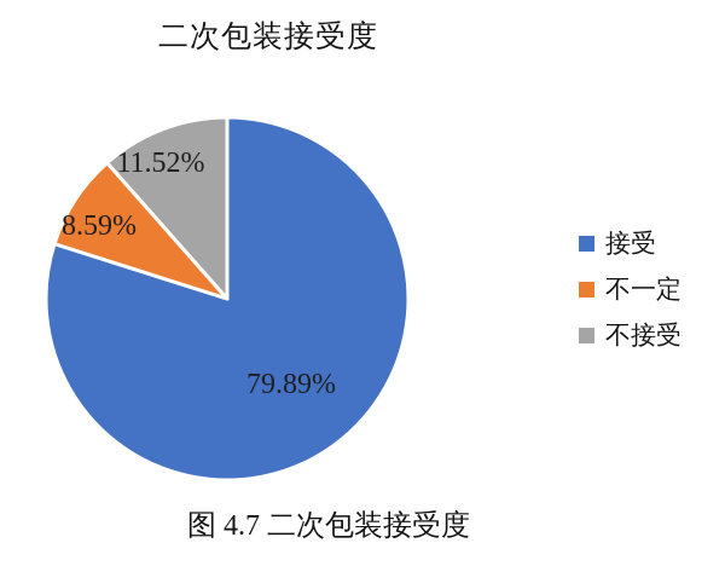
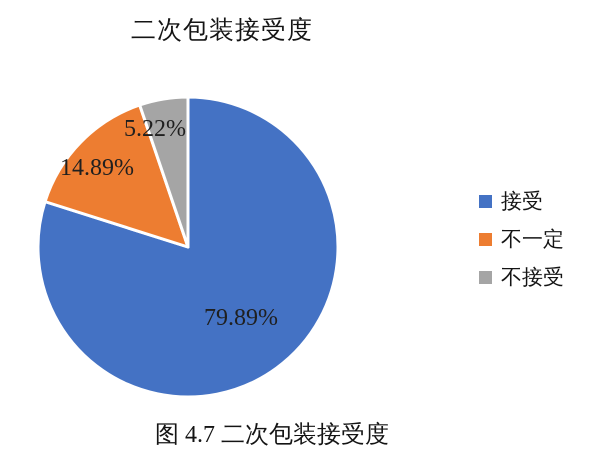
不一定: 8.59% -> 14.89%
不接受: 11.52% -> 5.22%
